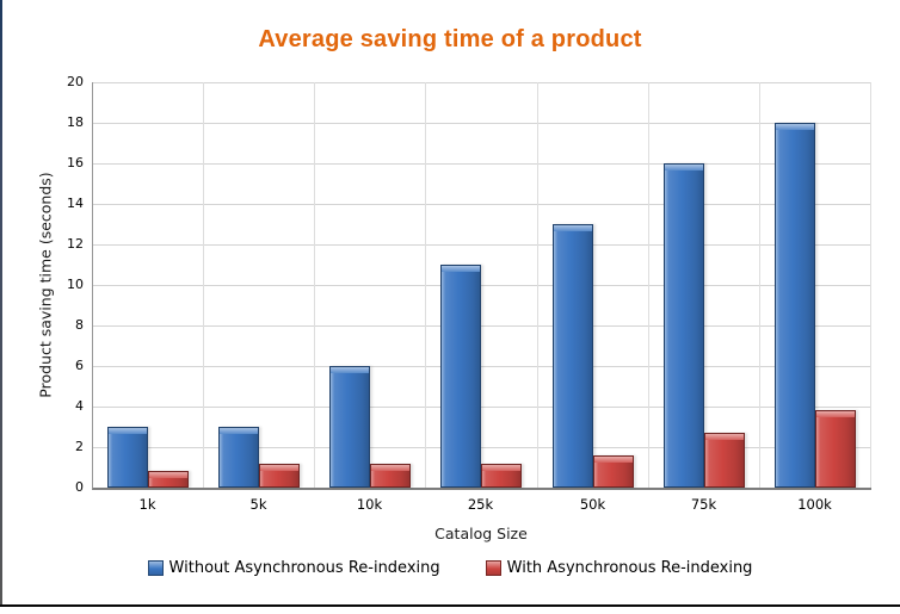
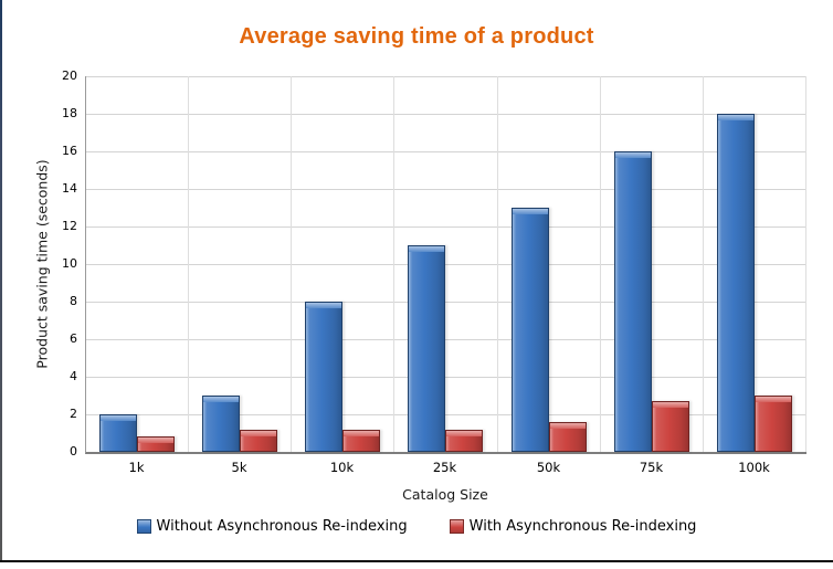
Without Asynchronous Re-indexing/1k: 3 -> 2
Without Asynchronous Re-indexing/10k: 6 -> 8
With Asynchronous Re-indexing/100k: 3.8 -> 3.0
